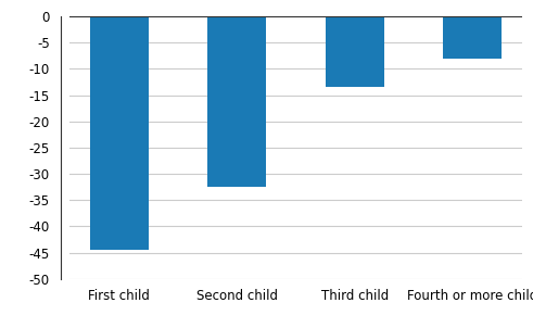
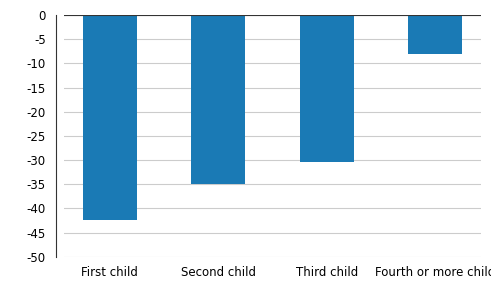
First child: -44.5 -> -42.5
Second child: -32.5 -> -35.0
Third child: -13.5 -> -30.5
